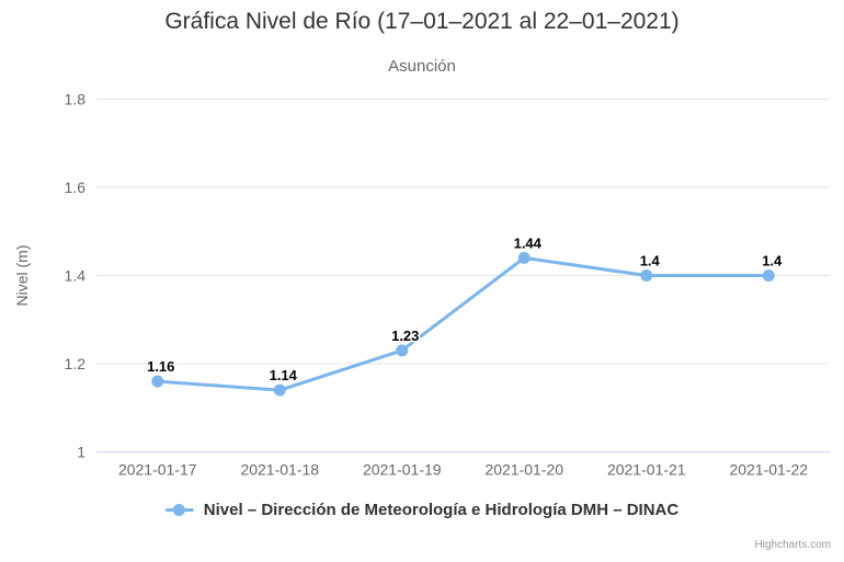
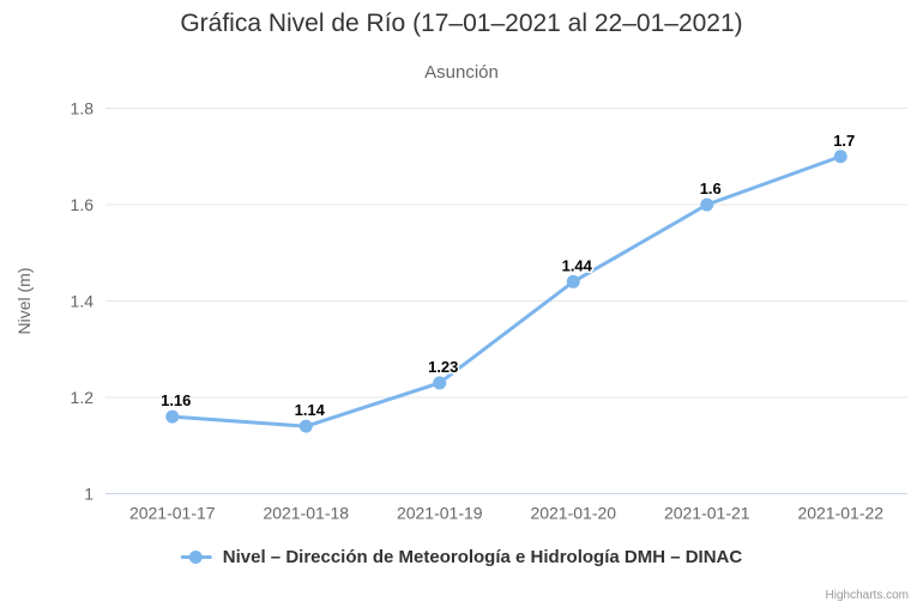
2021-01-21: 1.4 -> 1.6
2021-01-22: 1.4 -> 1.7
